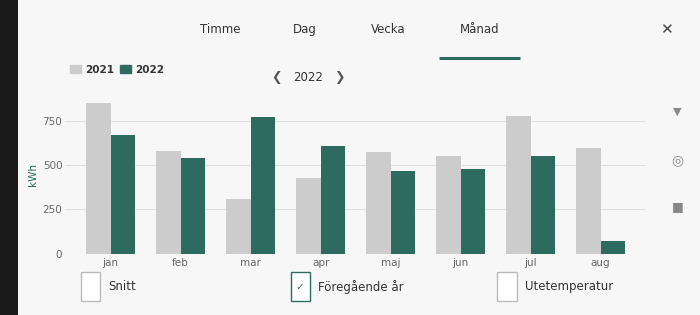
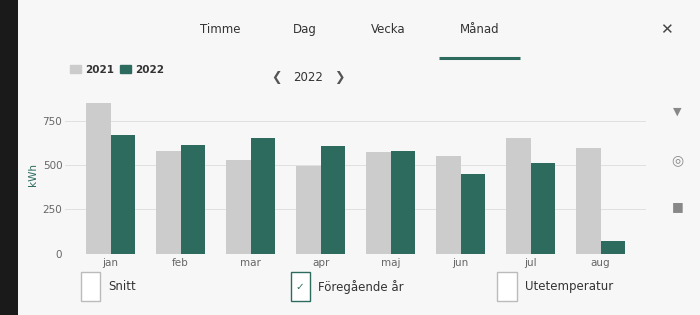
2022/feb: 540 -> 620
2021/mar: 310 -> 530
2022/mar: 770 -> 660
2021/apr: 430 -> 500
2022/maj: 470 -> 580
2022/jun: 480 -> 450
2021/jul: 780 -> 660
2022/jul: 550 -> 510
